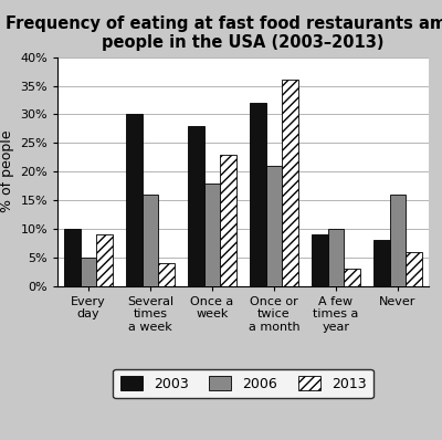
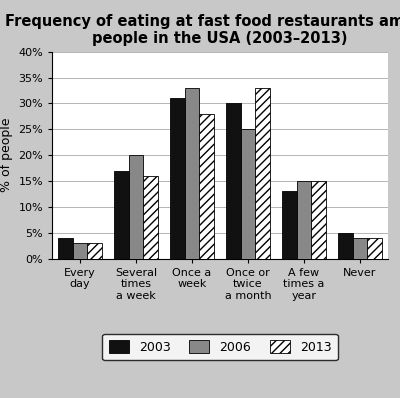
2003/Every day: 10% -> 4%
2006/Every day: 5% -> 3%
2013/Every day: 9% -> 3%
2003/Several times a week: 30% -> 17%
2006/Several times a week: 16% -> 20%
2013/Several times a week: 4% -> 16%
2003/Once a week: 28% -> 31%
2006/Once a week: 18% -> 33%
2013/Once a week: 23% -> 28%
2003/Once or twice a month: 32% -> 30%
2006/Once or twice a month: 21% -> 25%
2013/Once or twice a month: 36% -> 33%
2003/A few times a year: 9% -> 13%
2006/A few times a year: 10% -> 15%
2013/A few times a year: 3% -> 15%
2003/Never: 8% -> 5%
2006/Never: 16% -> 4%
2013/Never: 6% -> 4%
